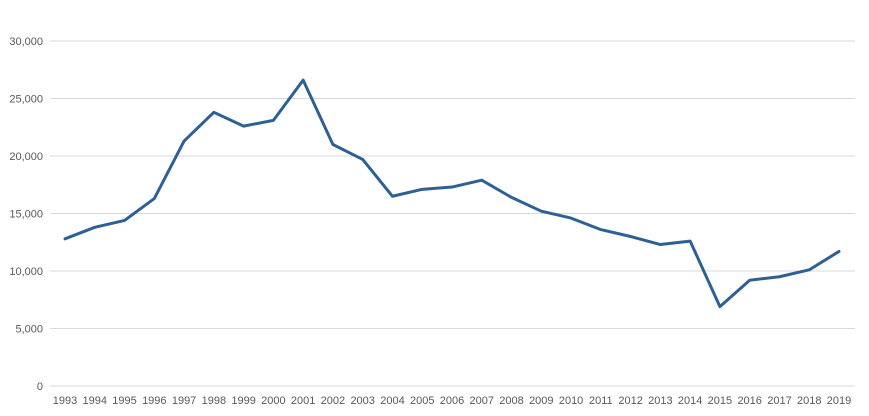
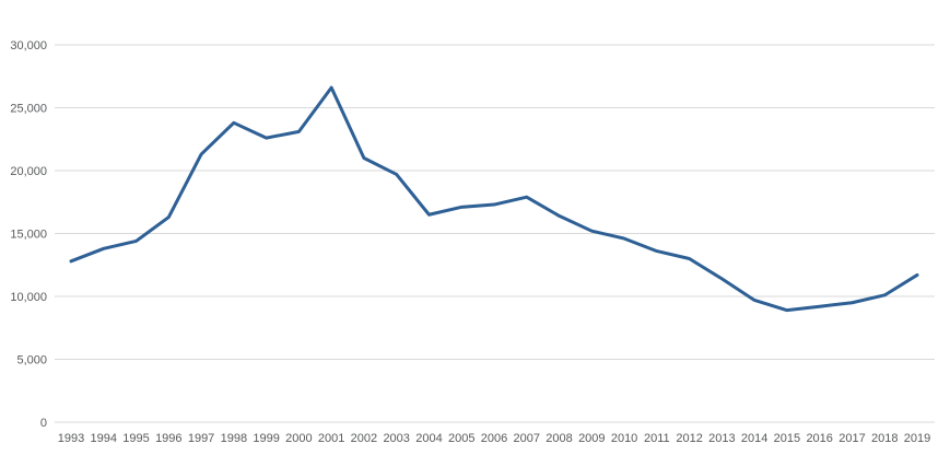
2013: 12300 -> 11400
2014: 12600 -> 9700
2015: 6900 -> 8900
